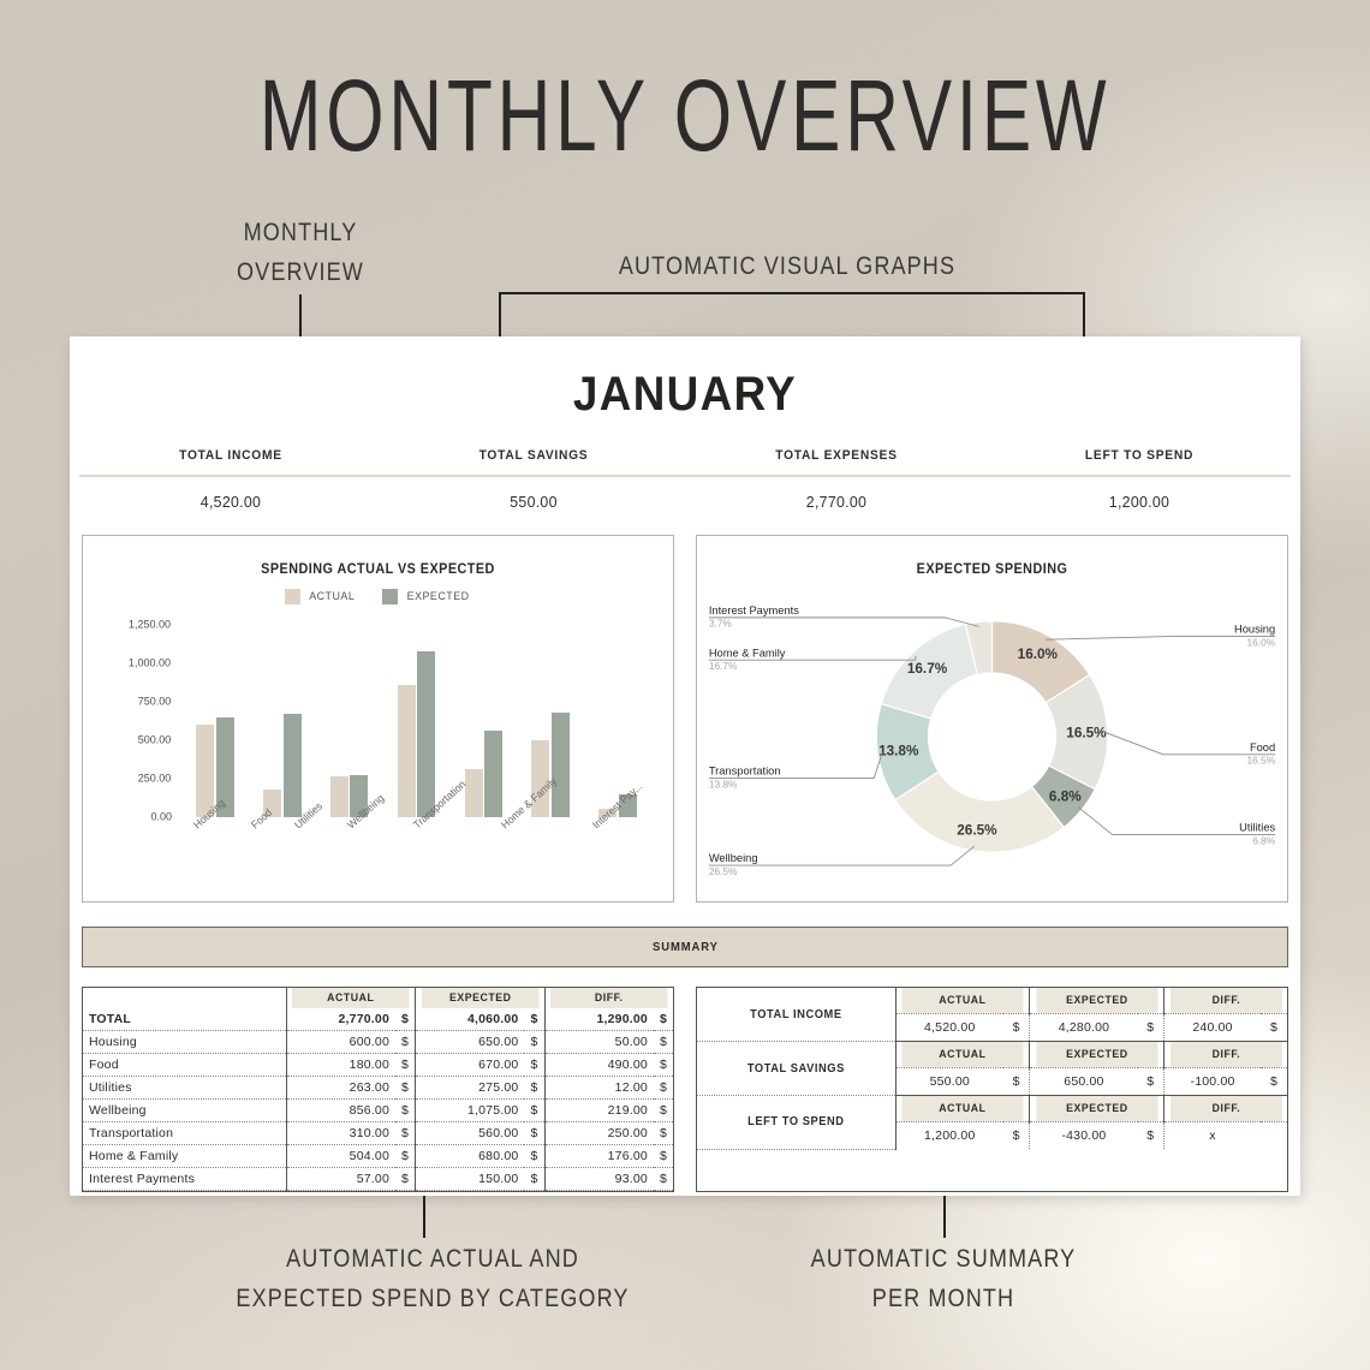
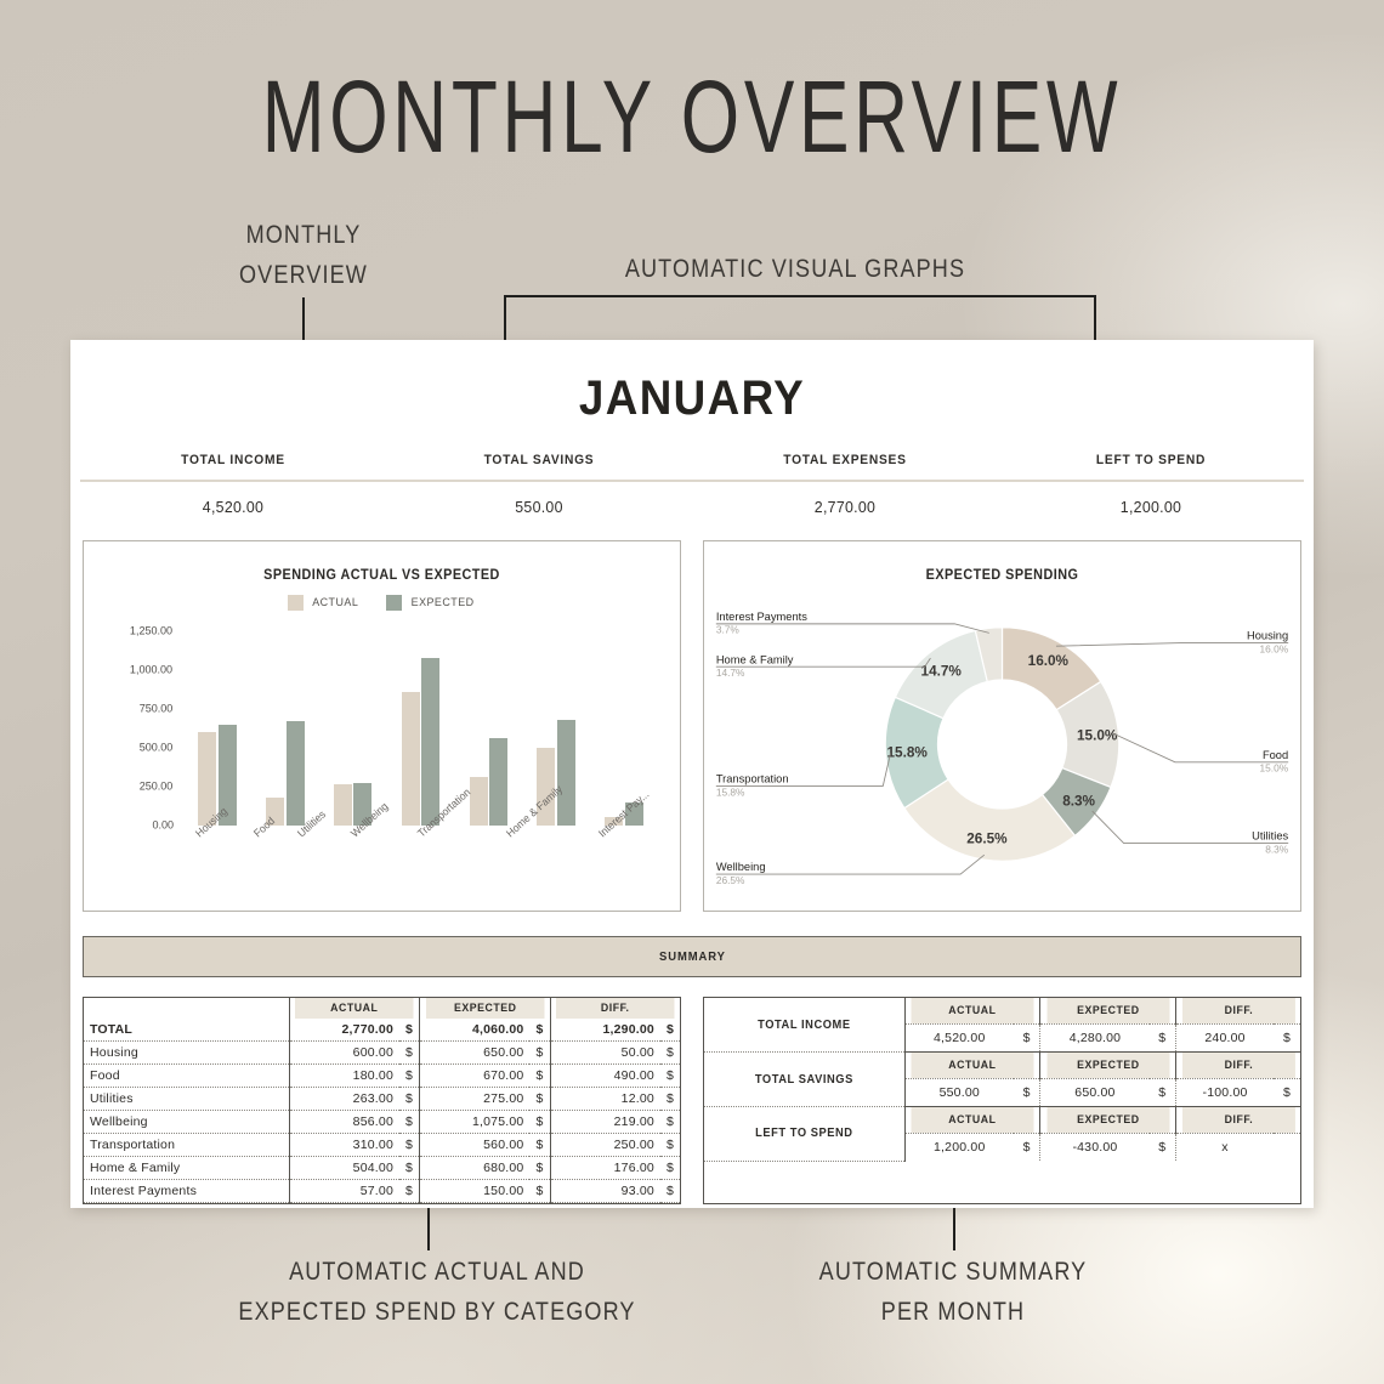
EXPECTED SPENDING/Food: 16.5% -> 15.0%
EXPECTED SPENDING/Utilities: 6.8% -> 8.3%
EXPECTED SPENDING/Transportation: 13.8% -> 15.8%
EXPECTED SPENDING/Home & Family: 16.7% -> 14.7%
